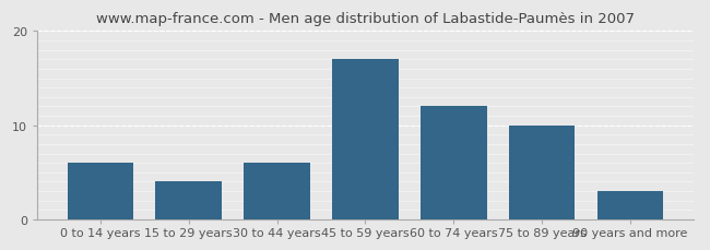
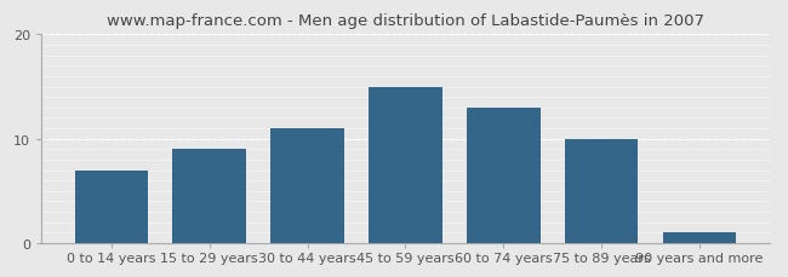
0 to 14 years: 6 -> 7
15 to 29 years: 4 -> 9
30 to 44 years: 6 -> 11
45 to 59 years: 17 -> 15
60 to 74 years: 12 -> 13
90 years and more: 3 -> 1
